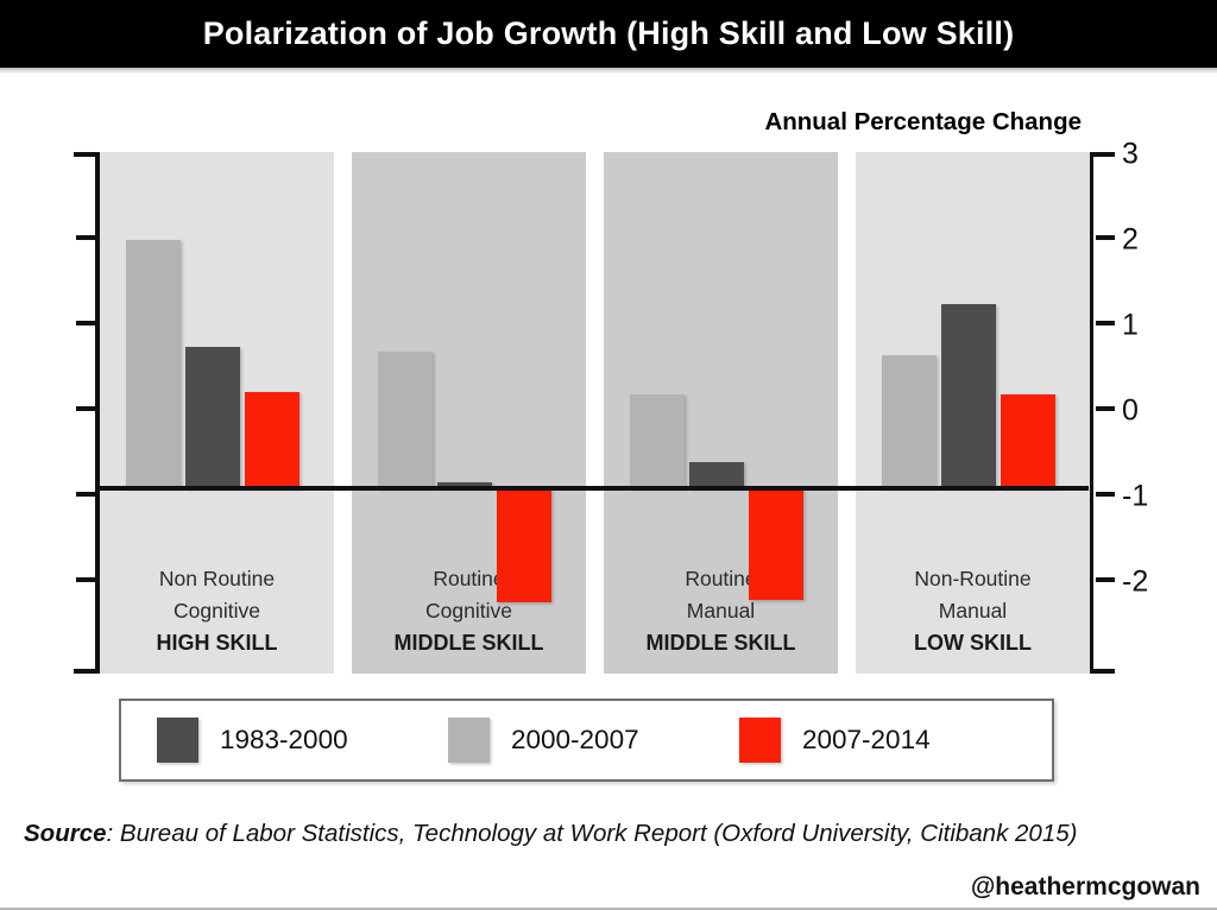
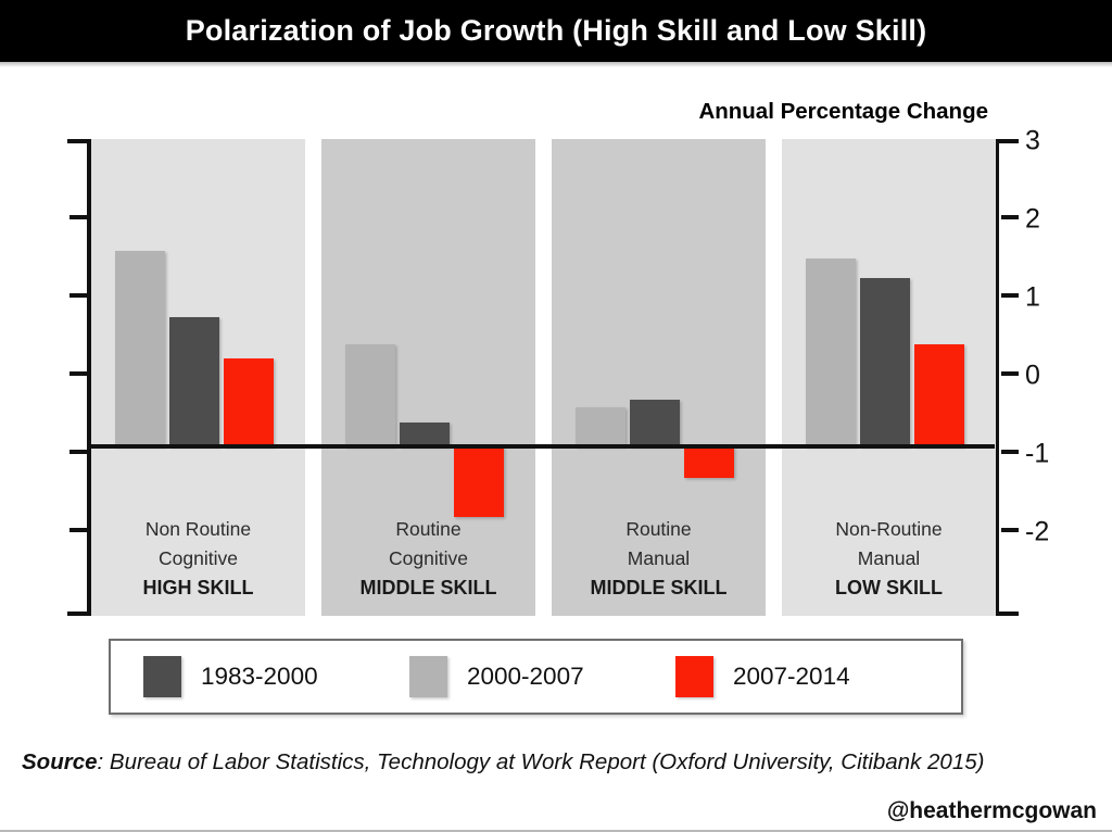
2000-2007/Non Routine Cognitive: 2.9 -> 2.5
2000-2007/Routine Cognitive: 1.6 -> 1.3
1983-2000/Routine Cognitive: 0.1 -> 0.3
2007-2014/Routine Cognitive: -1.3 -> -0.9
2000-2007/Routine Manual: 1.1 -> 0.5
1983-2000/Routine Manual: 0.3 -> 0.6
2007-2014/Routine Manual: -1.3 -> -0.4
2000-2007/Non-Routine Manual: 1.6 -> 2.4
2007-2014/Non-Routine Manual: 1.1 -> 1.3
